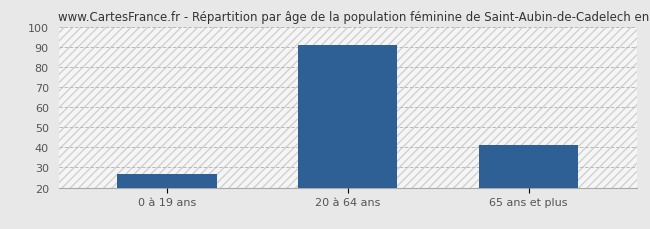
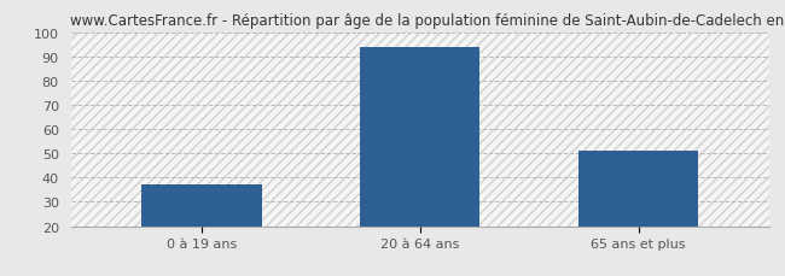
0 à 19 ans: 27 -> 37
20 à 64 ans: 91 -> 94
65 ans et plus: 41 -> 51
